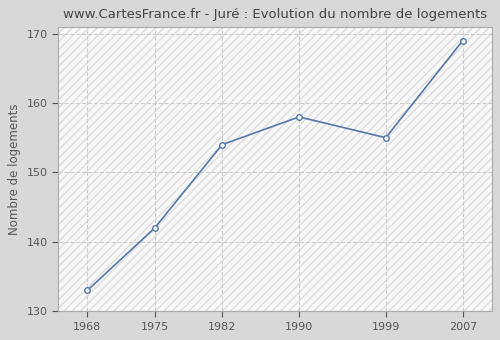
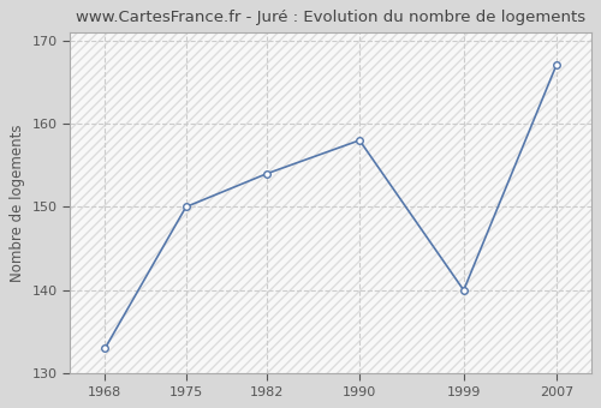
1975: 142 -> 150
1999: 155 -> 140
2007: 169 -> 167
